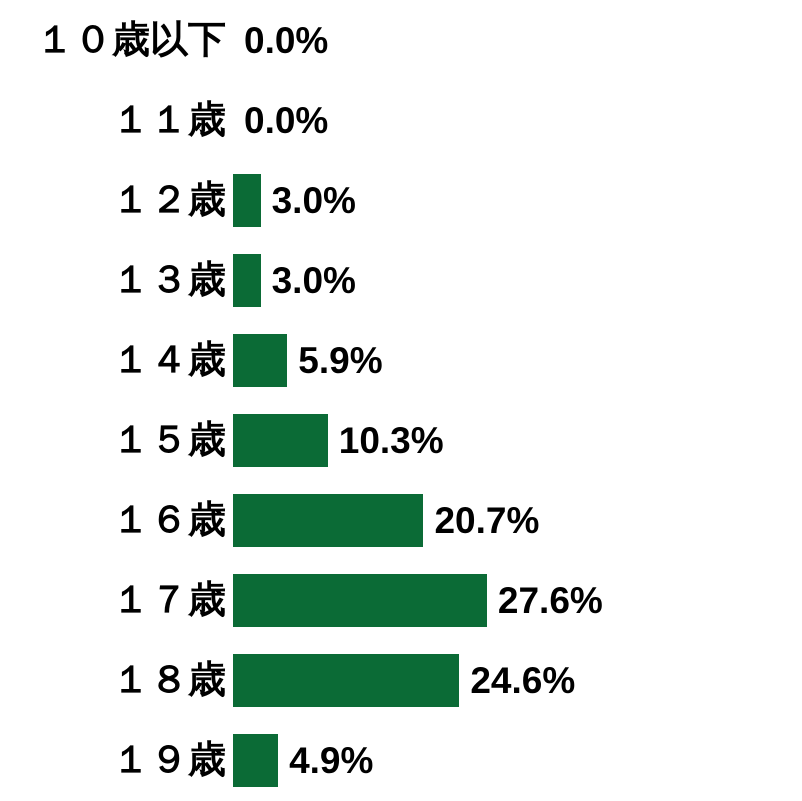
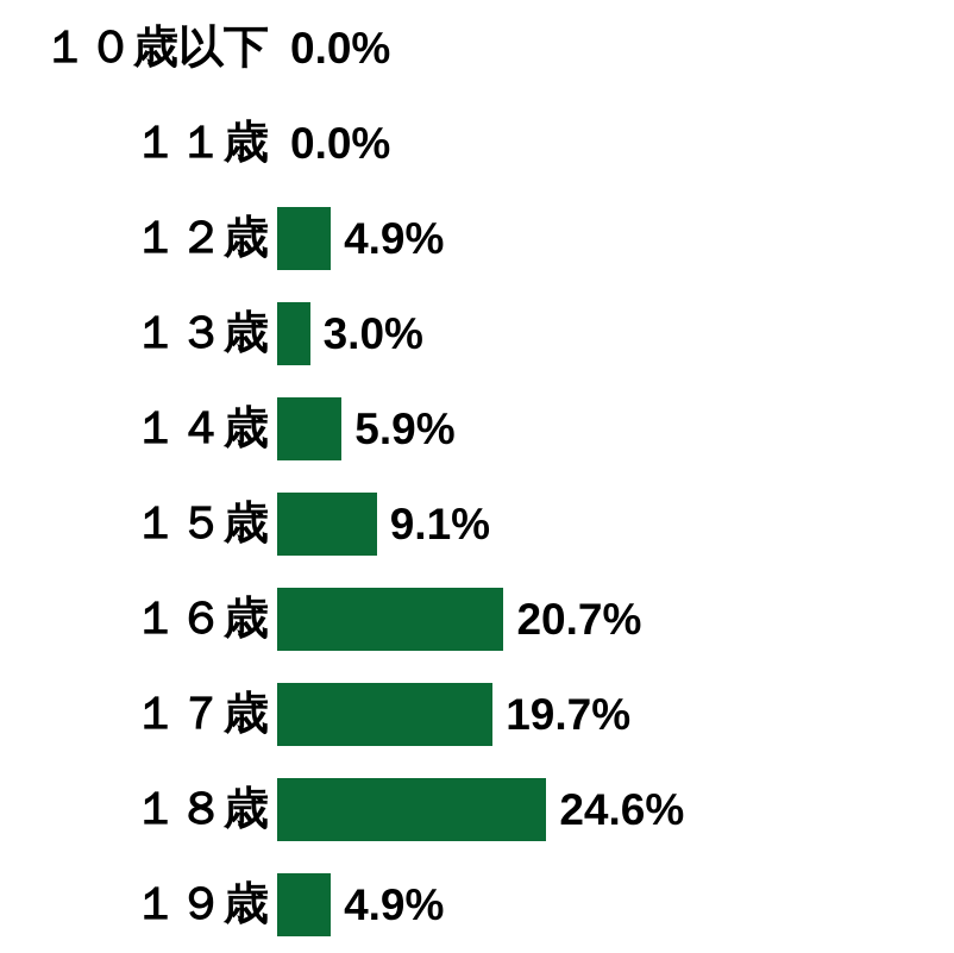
１２歳: 3.0% -> 4.9%
１５歳: 10.3% -> 9.1%
１７歳: 27.6% -> 19.7%
